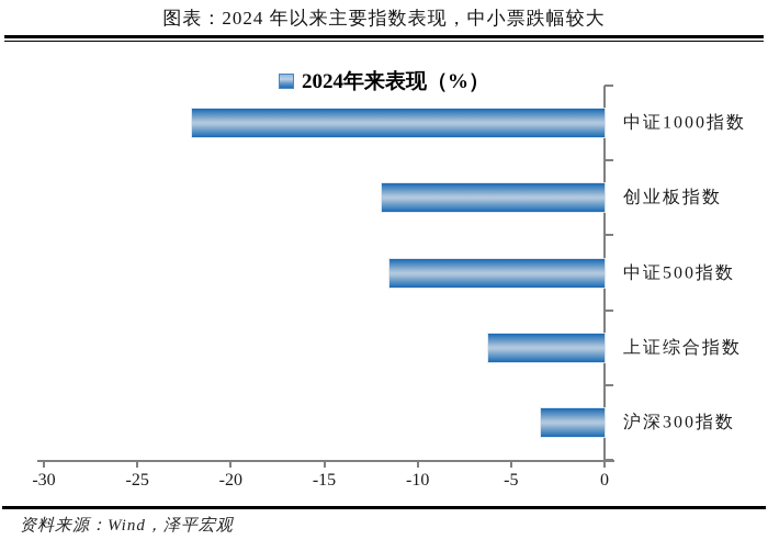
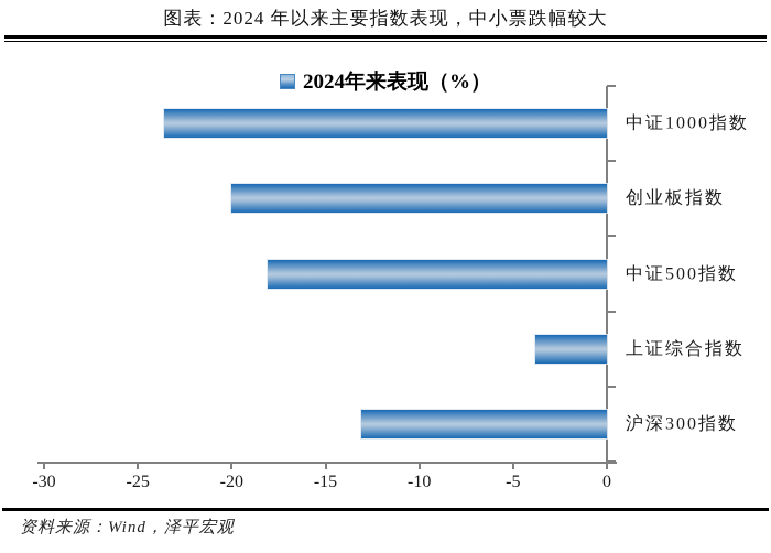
中证1000指数: -22.1 -> -23.6
创业板指数: -11.9 -> -20.0
中证500指数: -11.5 -> -18.1
上证综合指数: -6.2 -> -3.8
沪深300指数: -3.4 -> -13.1
